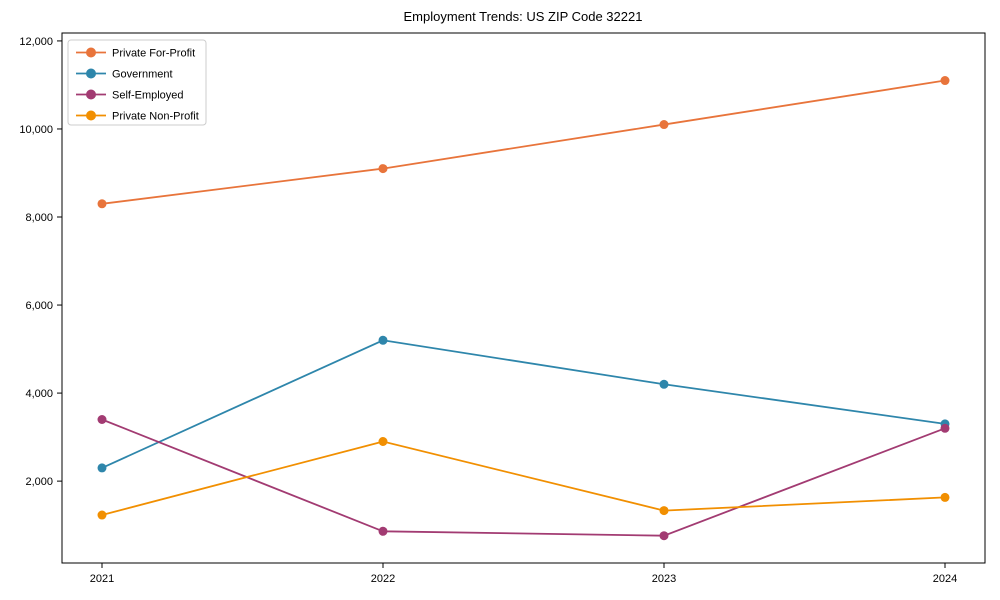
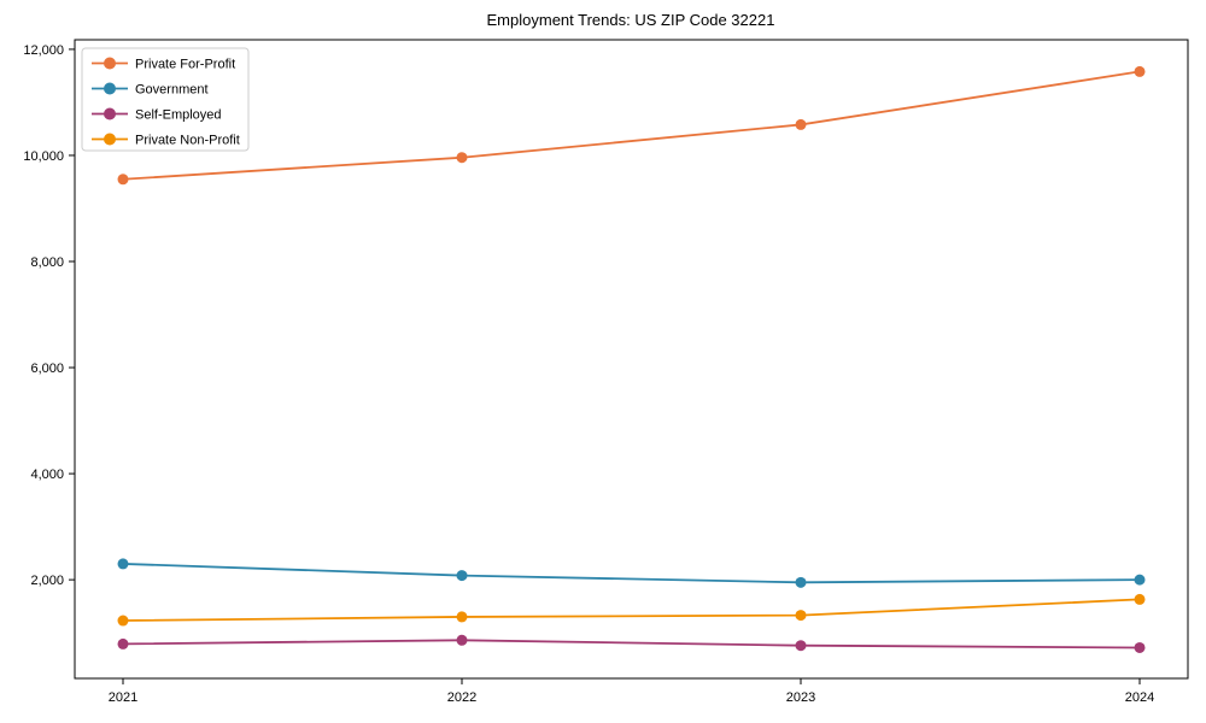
Private For-Profit/2021: 8300 -> 9600
Self-Employed/2021: 3400 -> 800
Private For-Profit/2022: 9100 -> 10000
Government/2022: 5200 -> 2100
Private Non-Profit/2022: 2900 -> 1300
Private For-Profit/2023: 10100 -> 10600
Government/2023: 4200 -> 2000
Private For-Profit/2024: 11100 -> 11600
Government/2024: 3300 -> 2000
Self-Employed/2024: 3200 -> 700
